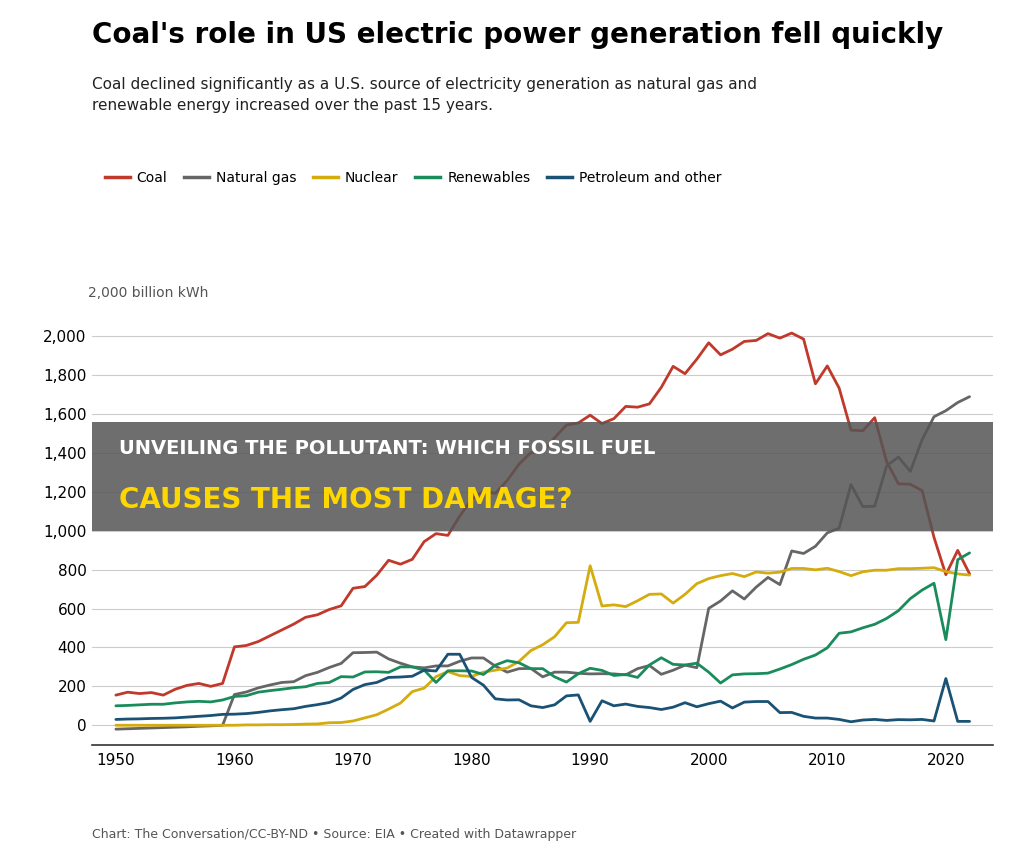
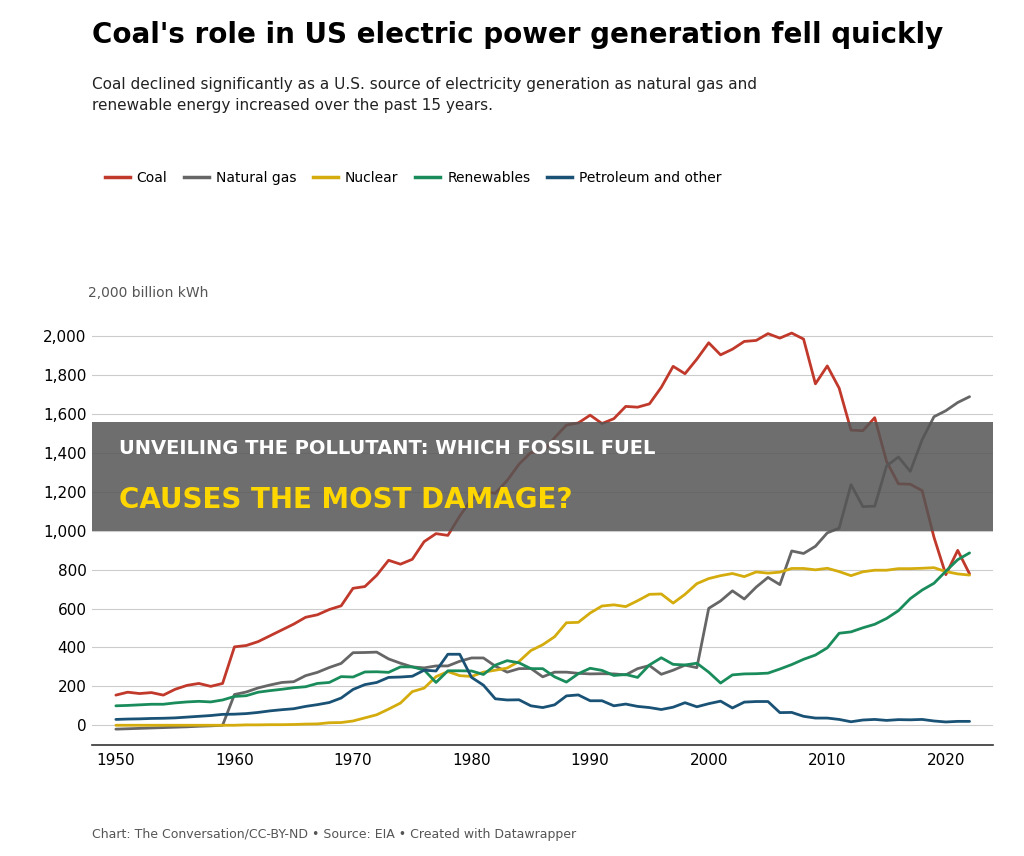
Nuclear/1990: 820 -> 580
Petroleum and other/1990: 20 -> 130
Renewables/2020: 440 -> 790
Petroleum and other/2020: 240 -> 20
